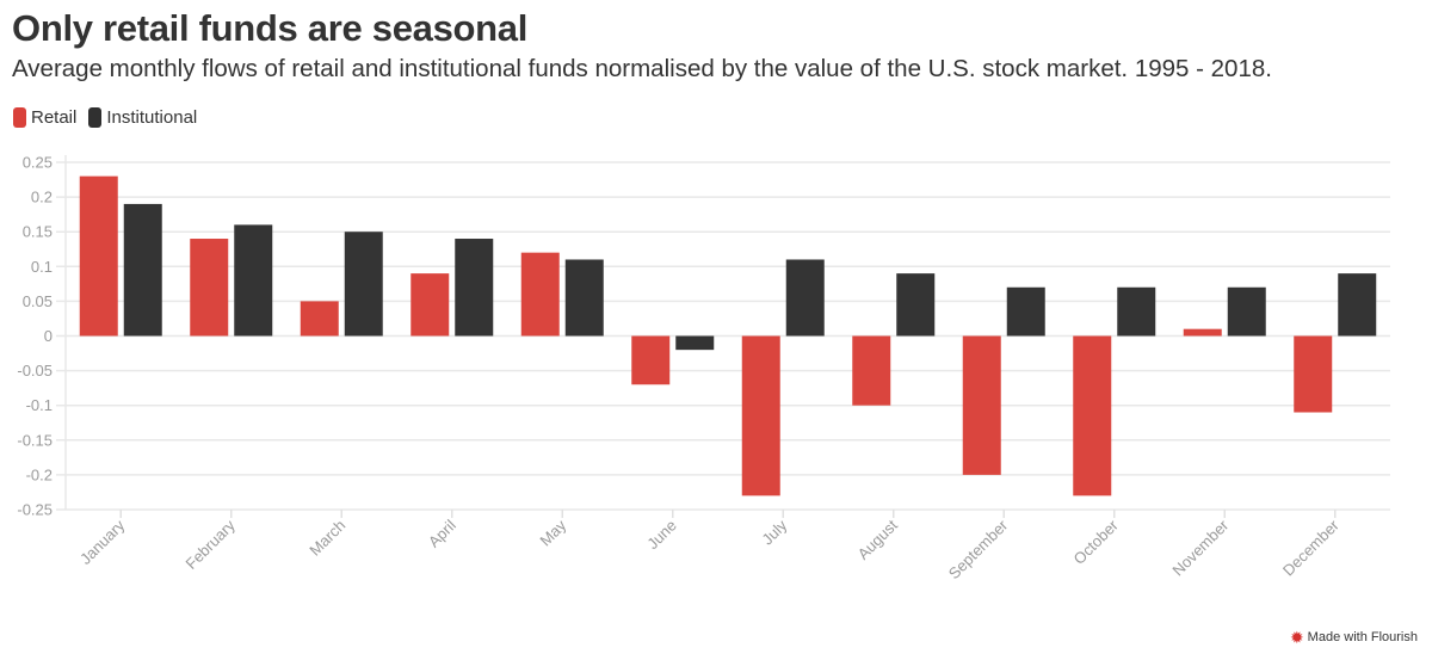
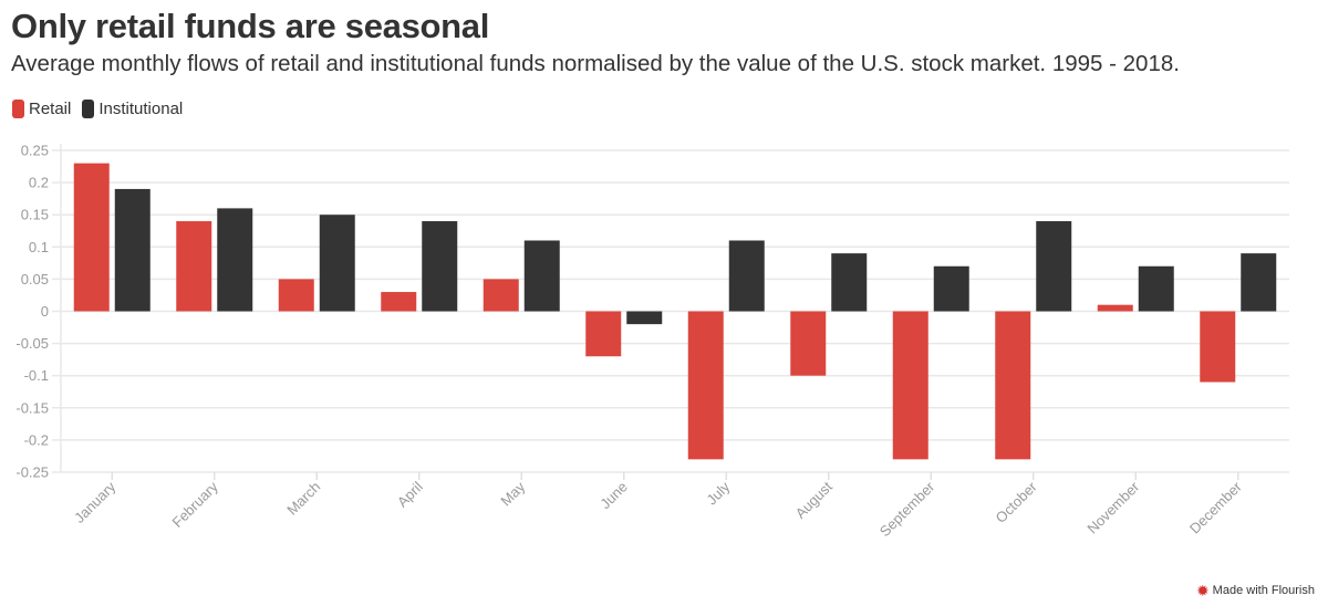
Retail/April: 0.09 -> 0.03
Retail/May: 0.12 -> 0.05
Retail/September: -0.20 -> -0.23
Institutional/October: 0.07 -> 0.14
